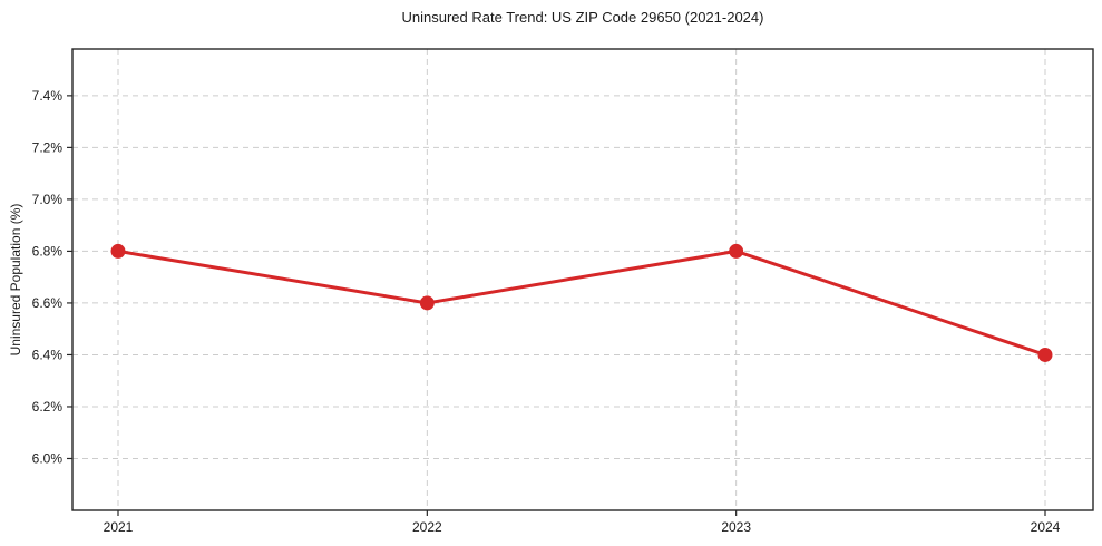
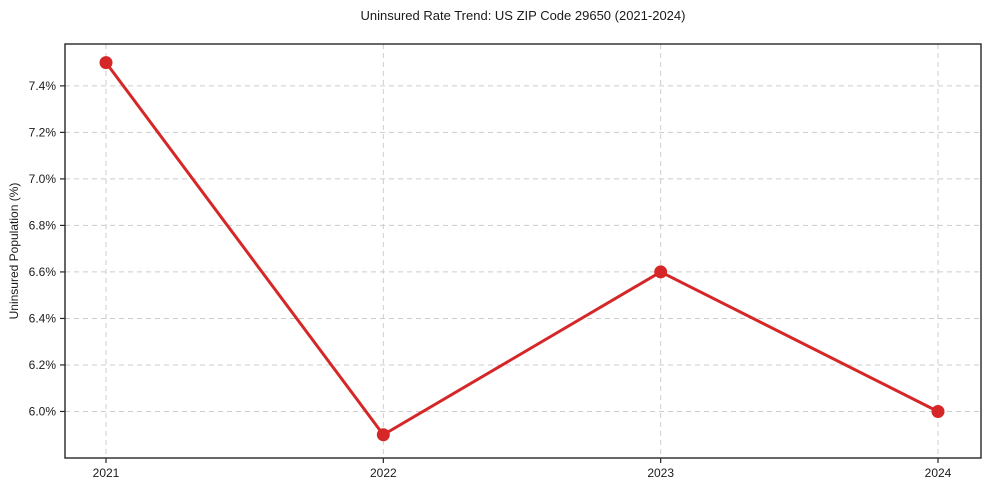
2021: 6.8% -> 7.5%
2022: 6.6% -> 5.9%
2023: 6.8% -> 6.6%
2024: 6.4% -> 6.0%
